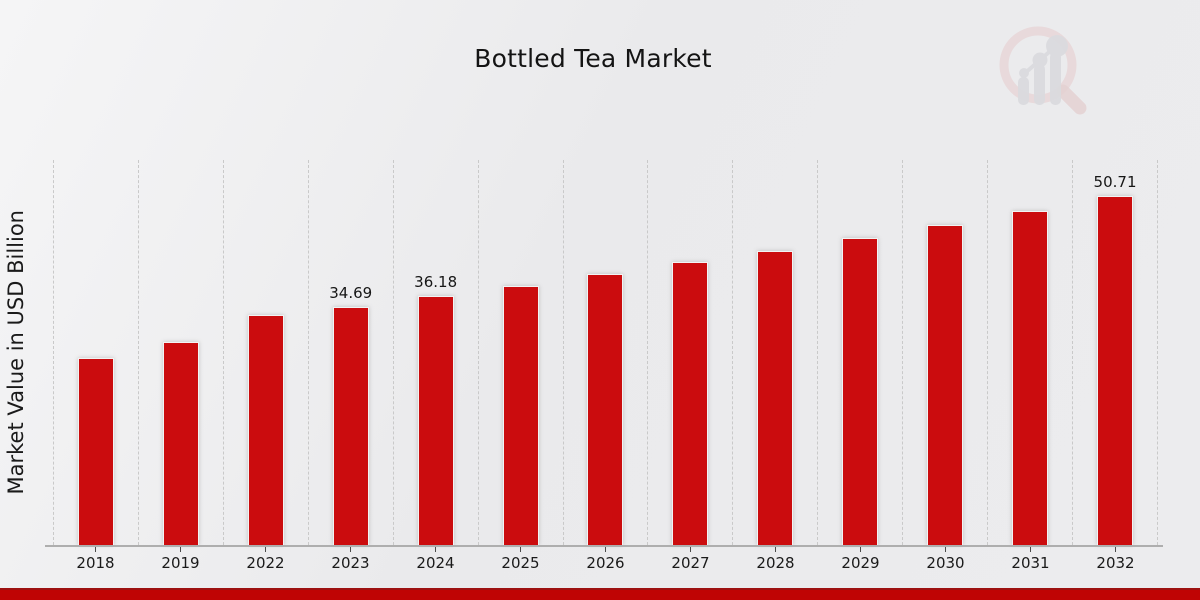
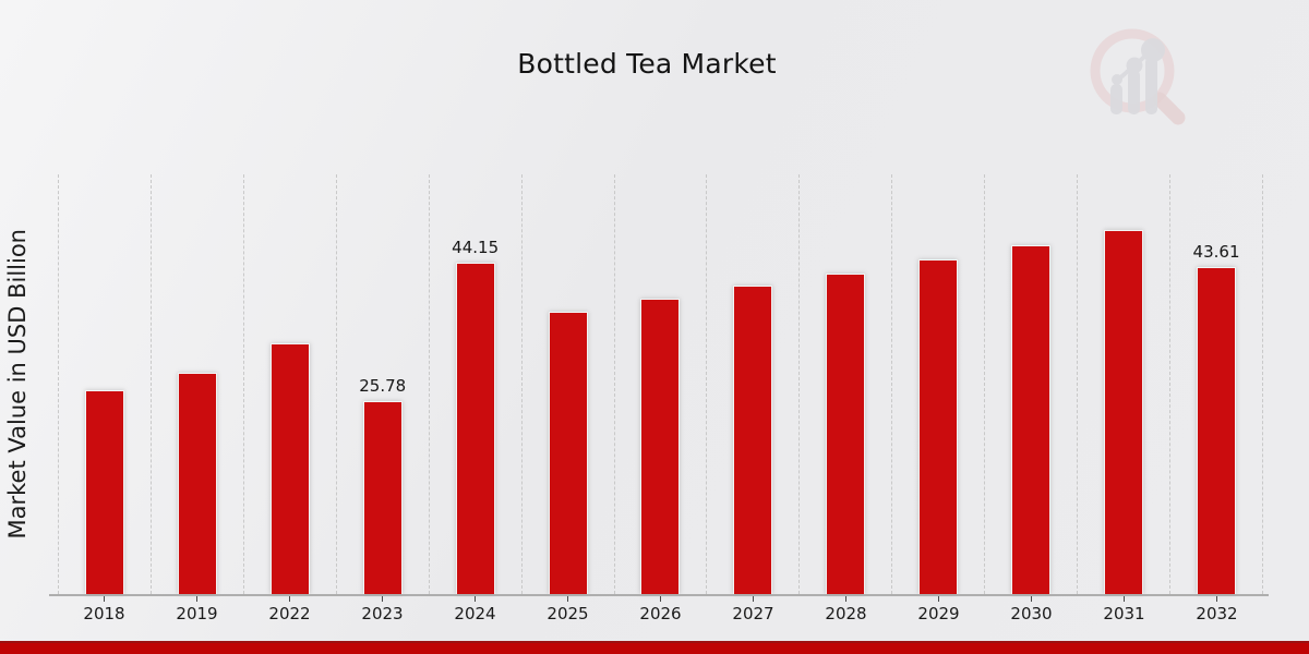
2023: 34.69 -> 25.78
2024: 36.18 -> 44.15
2032: 50.71 -> 43.61
